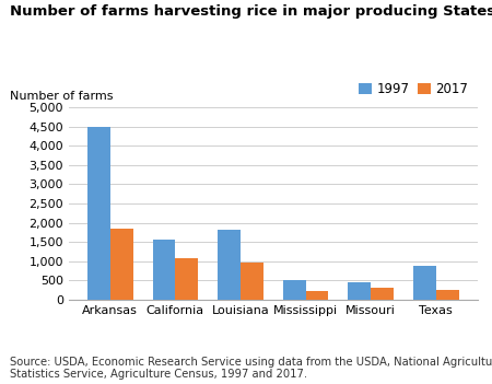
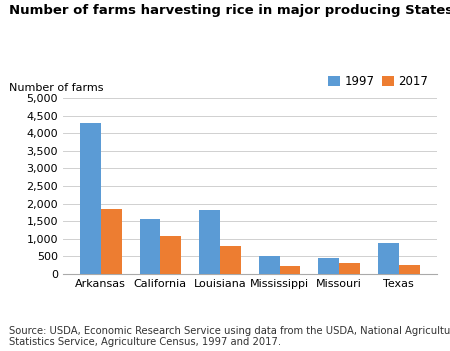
1997/Arkansas: 4,500 -> 4,300
2017/Louisiana: 950 -> 800
